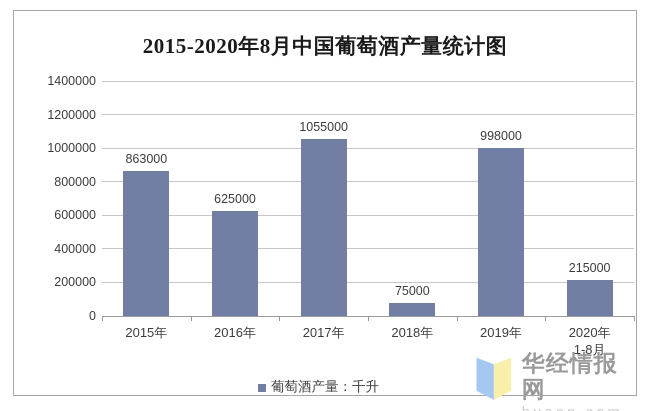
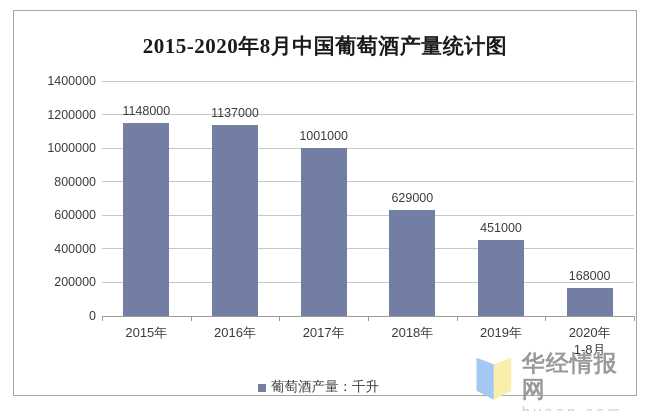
2015年: 863000 -> 1148000
2016年: 625000 -> 1137000
2017年: 1055000 -> 1001000
2018年: 75000 -> 629000
2019年: 998000 -> 451000
2020年 1-8月: 215000 -> 168000
